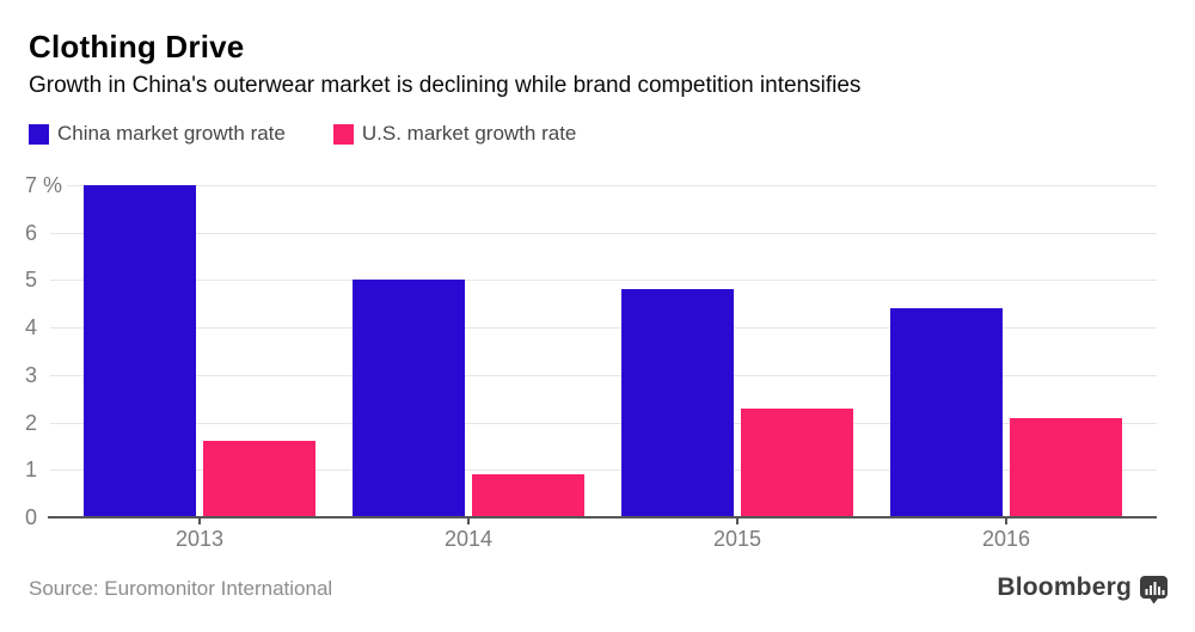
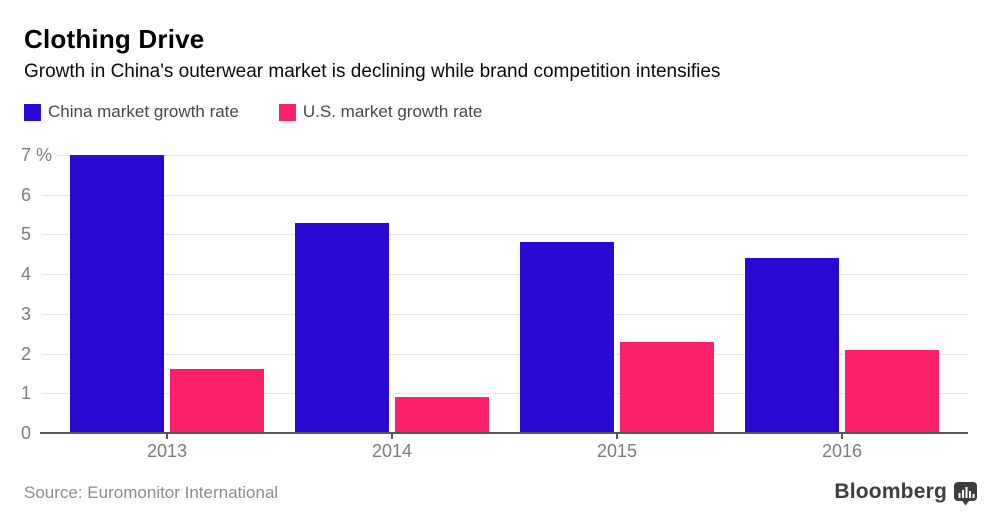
China market growth rate/2014: 5.0% -> 5.3%
